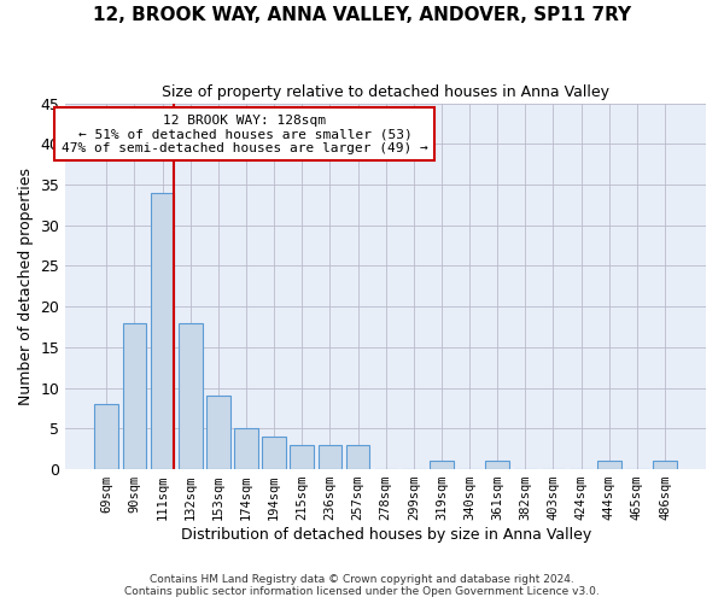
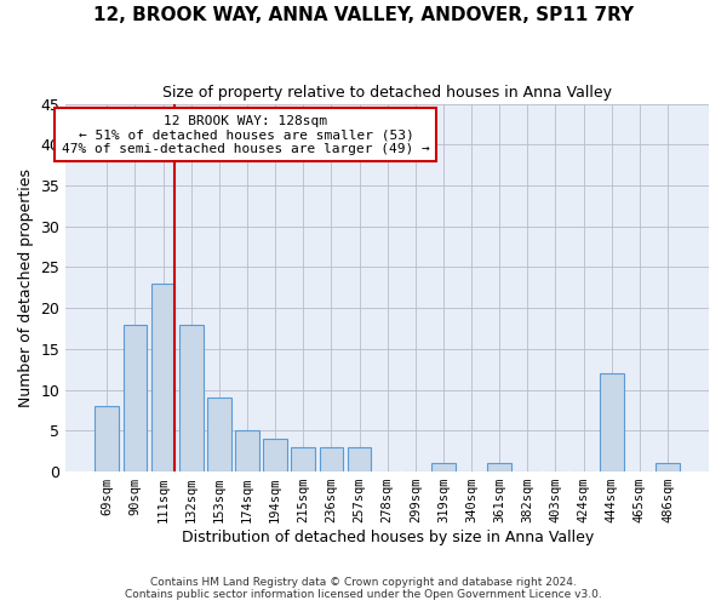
111sqm: 34 -> 23
444sqm: 1 -> 12
